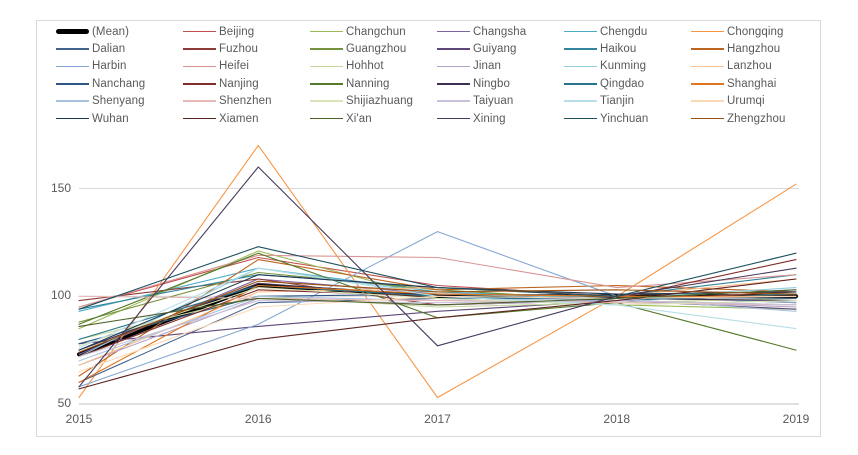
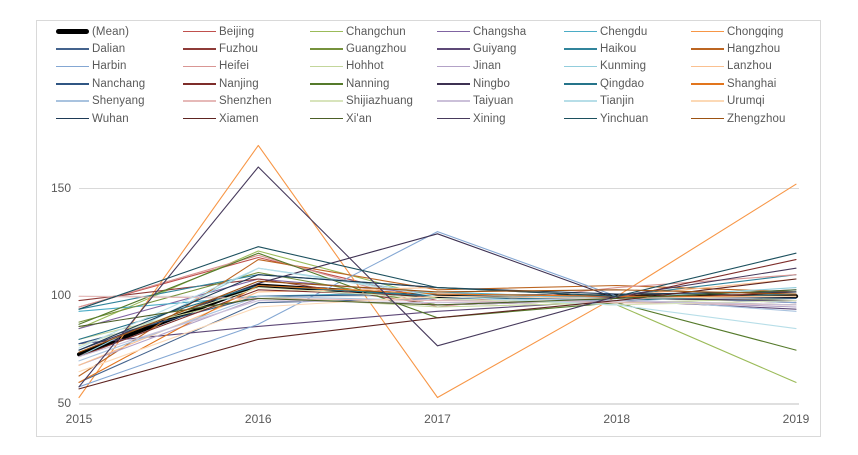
Changsha/2015: 73 -> 85
Chengdu/2016: 113 -> 100
Beijing/2017: 105 -> 98
Guangzhou/2017: 103 -> 96
Heifei/2017: 118 -> 95
Ningbo/2017: 100 -> 129
Changchun/2019: 94 -> 60
